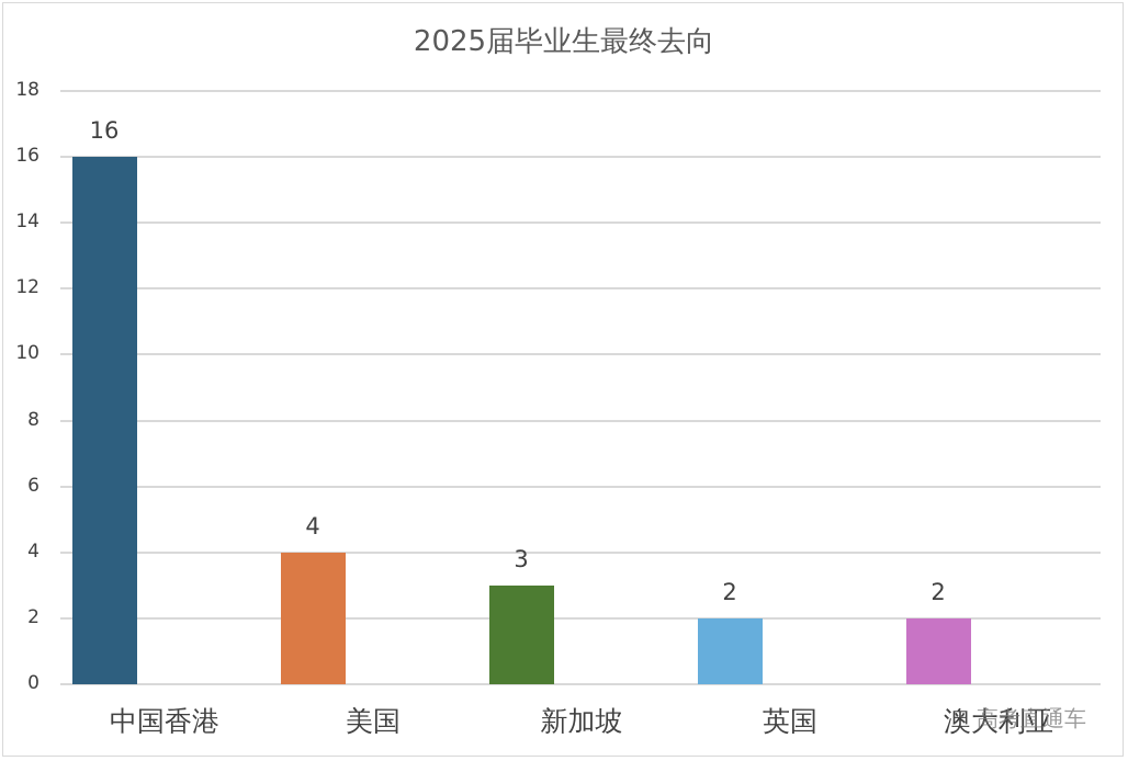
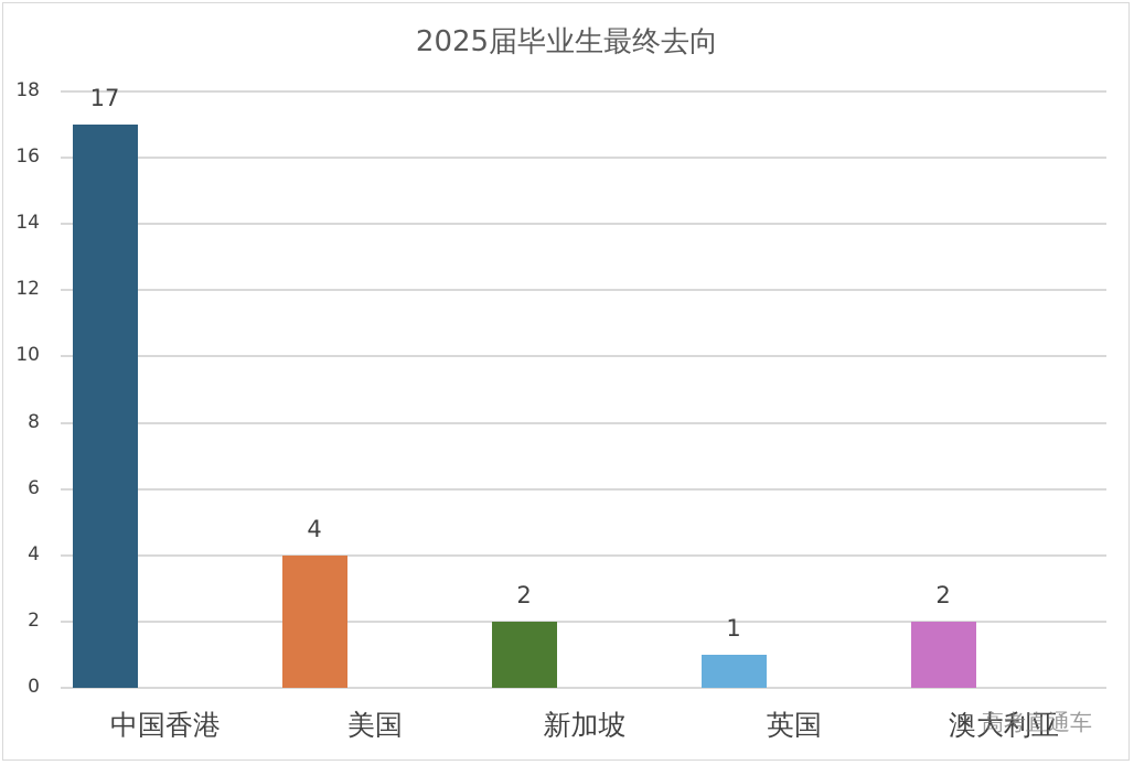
中国香港: 16 -> 17
新加坡: 3 -> 2
英国: 2 -> 1
